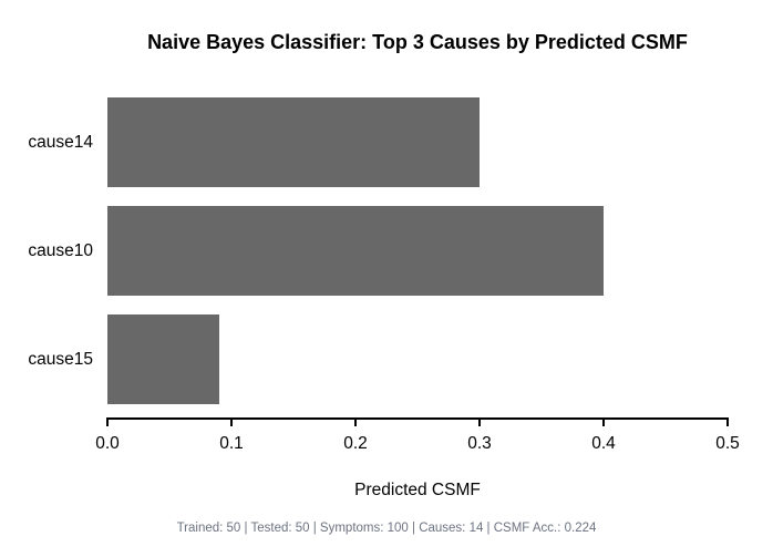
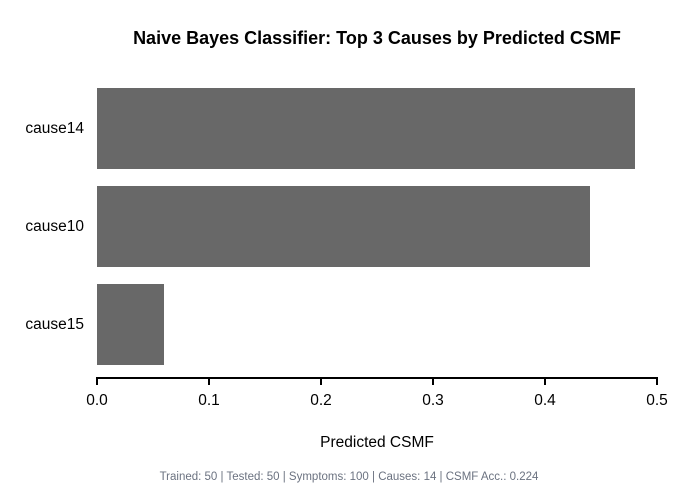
cause14: 0.30 -> 0.48
cause10: 0.40 -> 0.44
cause15: 0.09 -> 0.06
